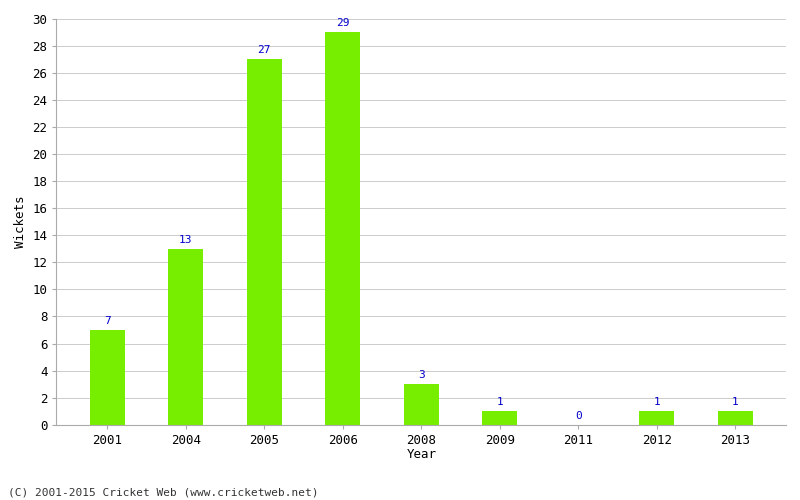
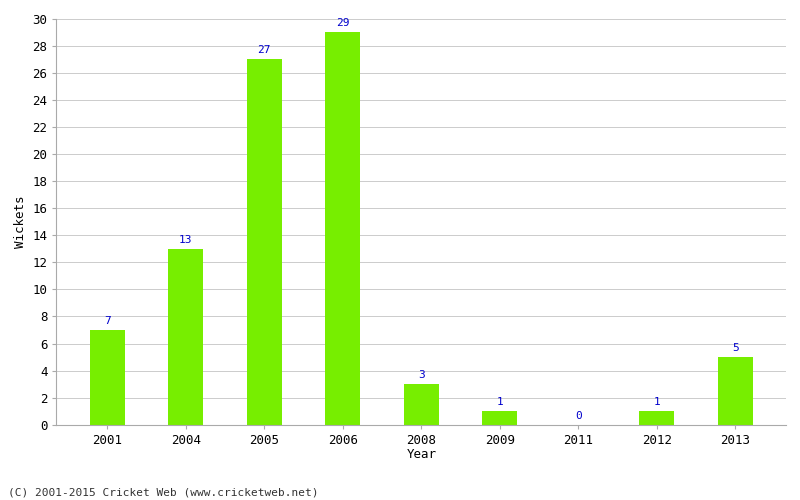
2013: 1 -> 5
